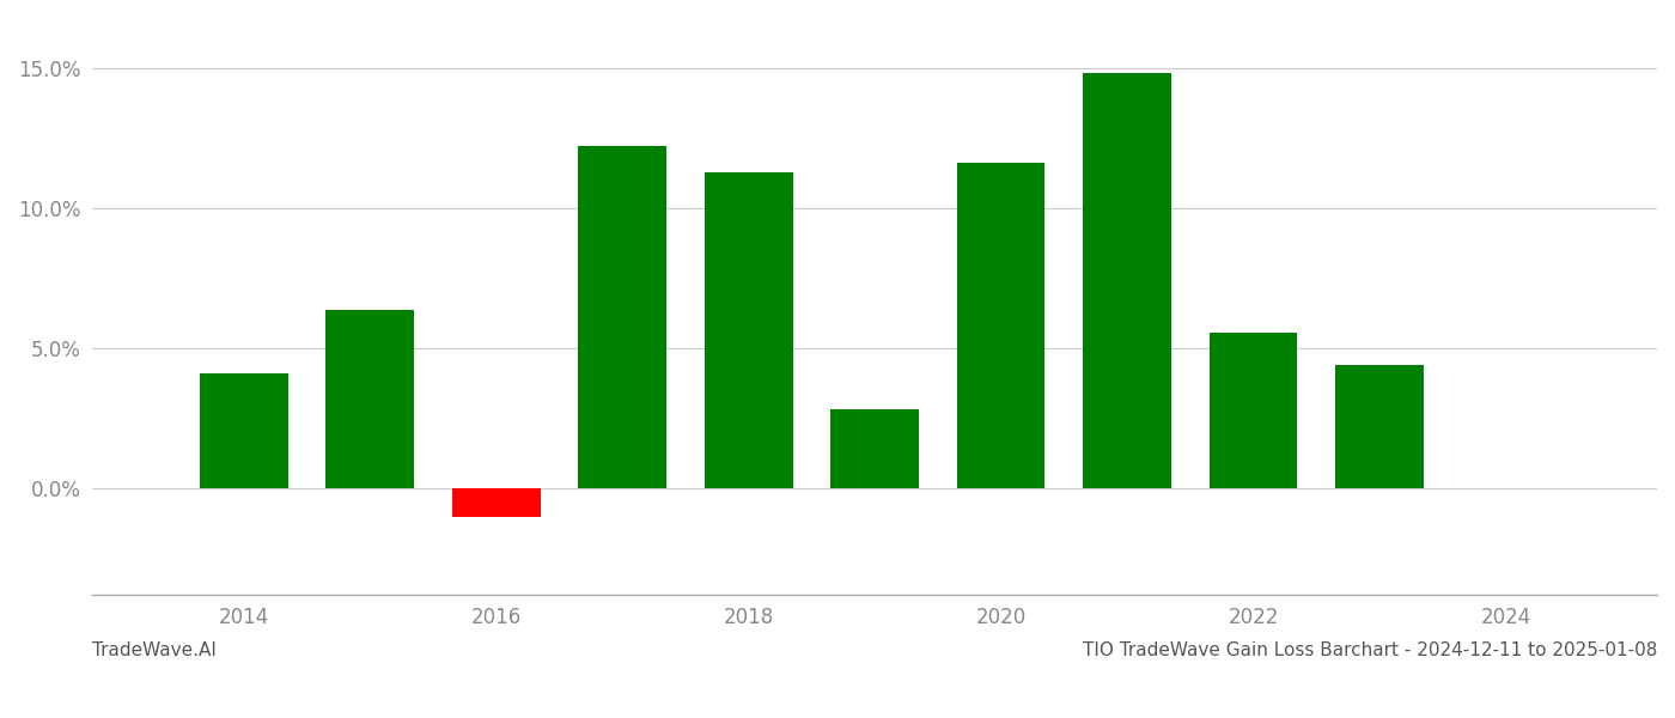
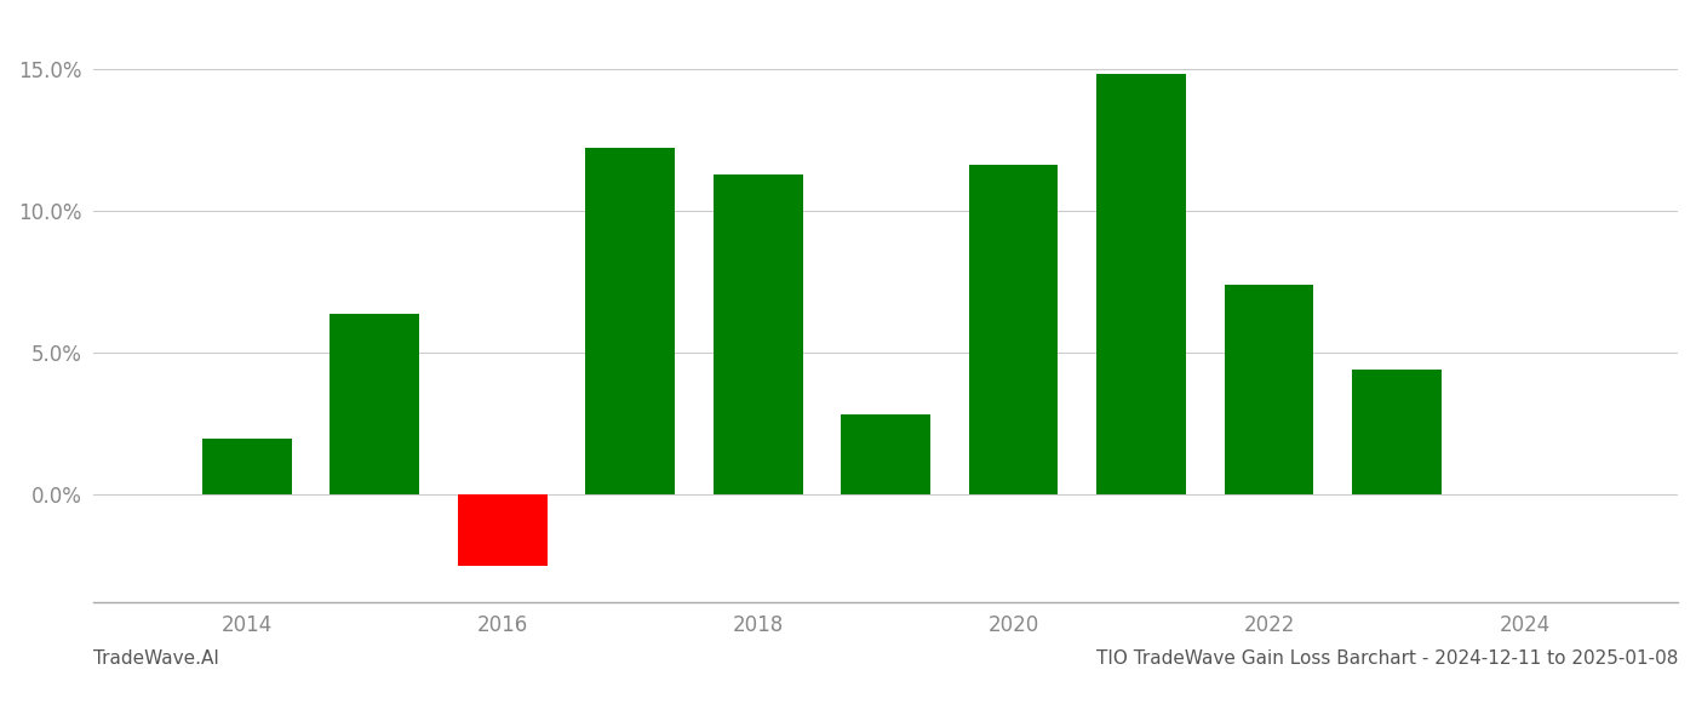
2014: 4.10% -> 1.95%
2016: -1.00% -> -2.52%
2022: 5.55% -> 7.38%
